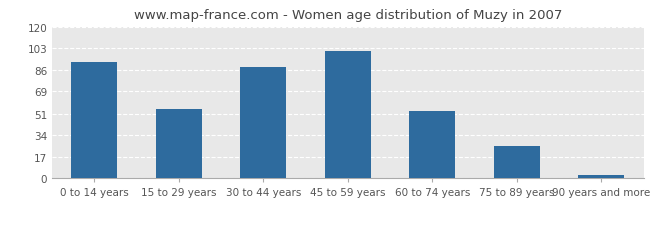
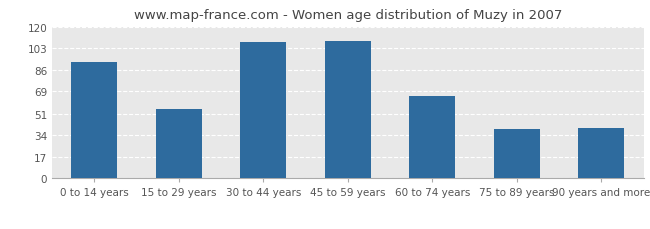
30 to 44 years: 88 -> 108
45 to 59 years: 101 -> 109
60 to 74 years: 53 -> 65
75 to 89 years: 26 -> 39
90 years and more: 3 -> 40
